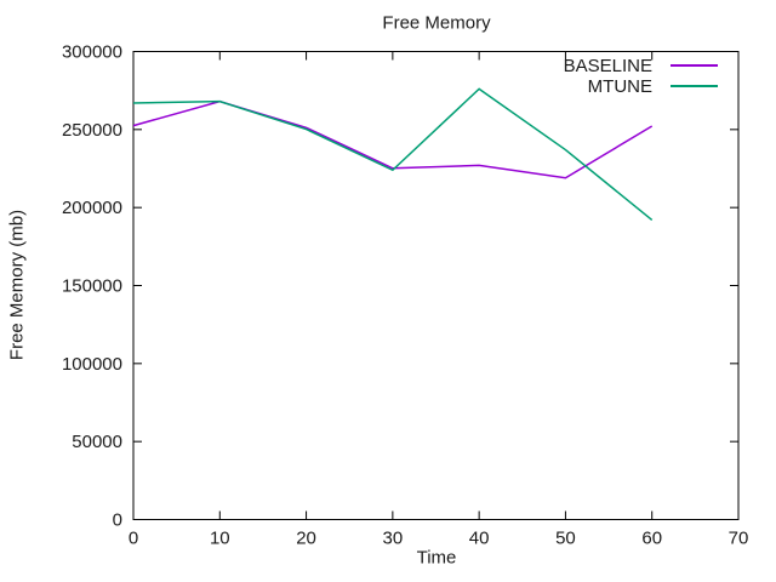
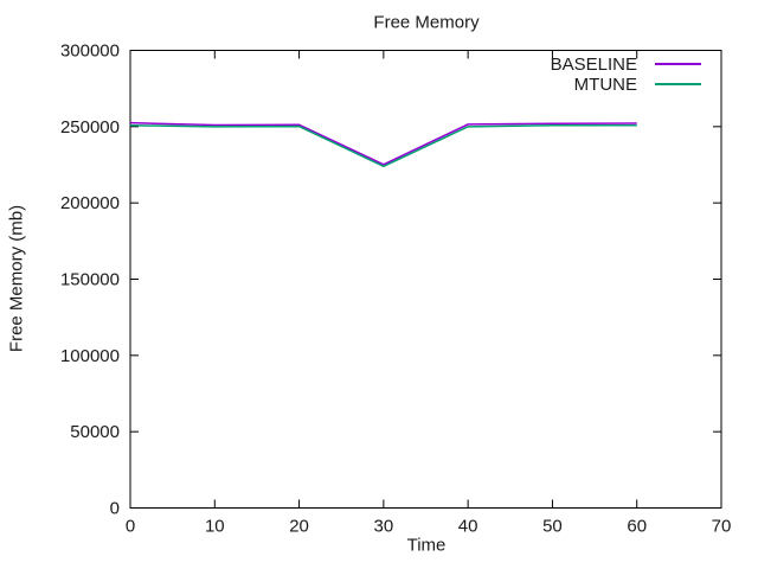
MTUNE/0: 267000 -> 251000
BASELINE/10: 268000 -> 251000
MTUNE/10: 268000 -> 250000
BASELINE/40: 227000 -> 252000
MTUNE/40: 276000 -> 250000
BASELINE/50: 219000 -> 252000
MTUNE/50: 237000 -> 251000
MTUNE/60: 192000 -> 251000
